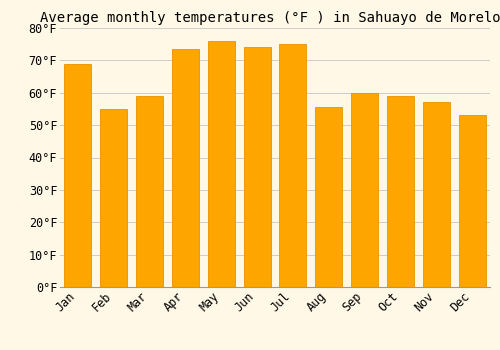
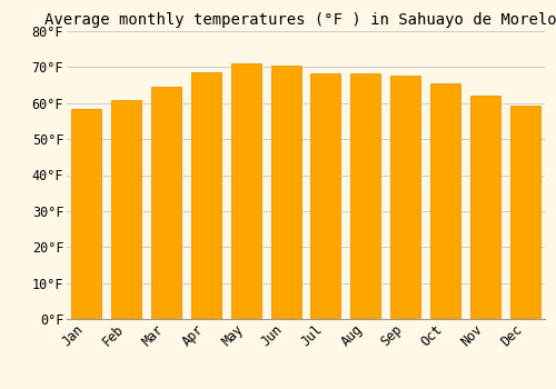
Jan: 69.0°F -> 58.5°F
Feb: 55.0°F -> 60.8°F
Mar: 59.0°F -> 64.5°F
Apr: 73.5°F -> 68.5°F
May: 76.0°F -> 71.0°F
Jun: 74.0°F -> 70.5°F
Jul: 75.0°F -> 68.2°F
Aug: 55.5°F -> 68.2°F
Sep: 60.0°F -> 67.5°F
Oct: 59.0°F -> 65.5°F
Nov: 57.0°F -> 62.0°F
Dec: 53.0°F -> 59.2°F
